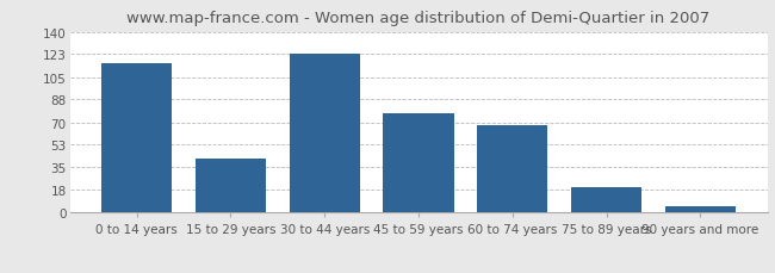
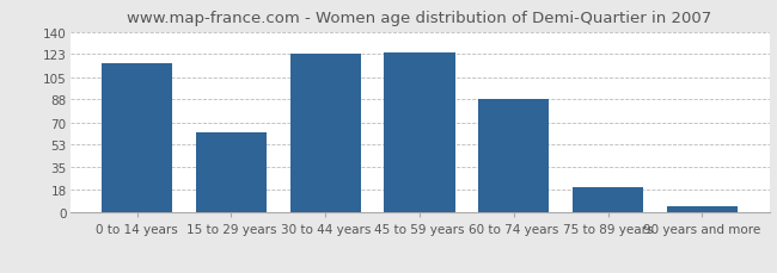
15 to 29 years: 42 -> 62
45 to 59 years: 77 -> 124
60 to 74 years: 68 -> 88
